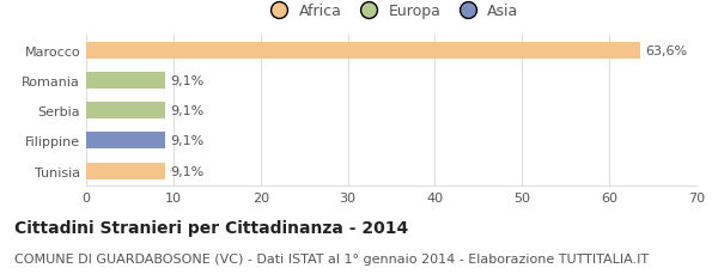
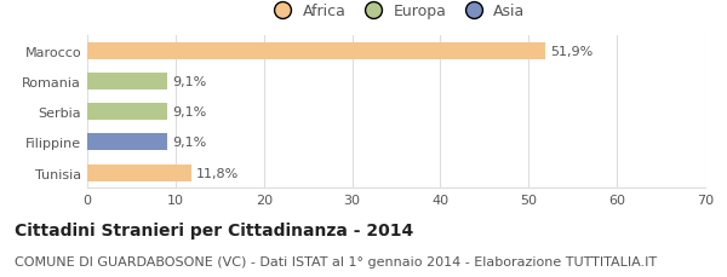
Marocco: 63,6% -> 51,9%
Tunisia: 9,1% -> 11,8%
